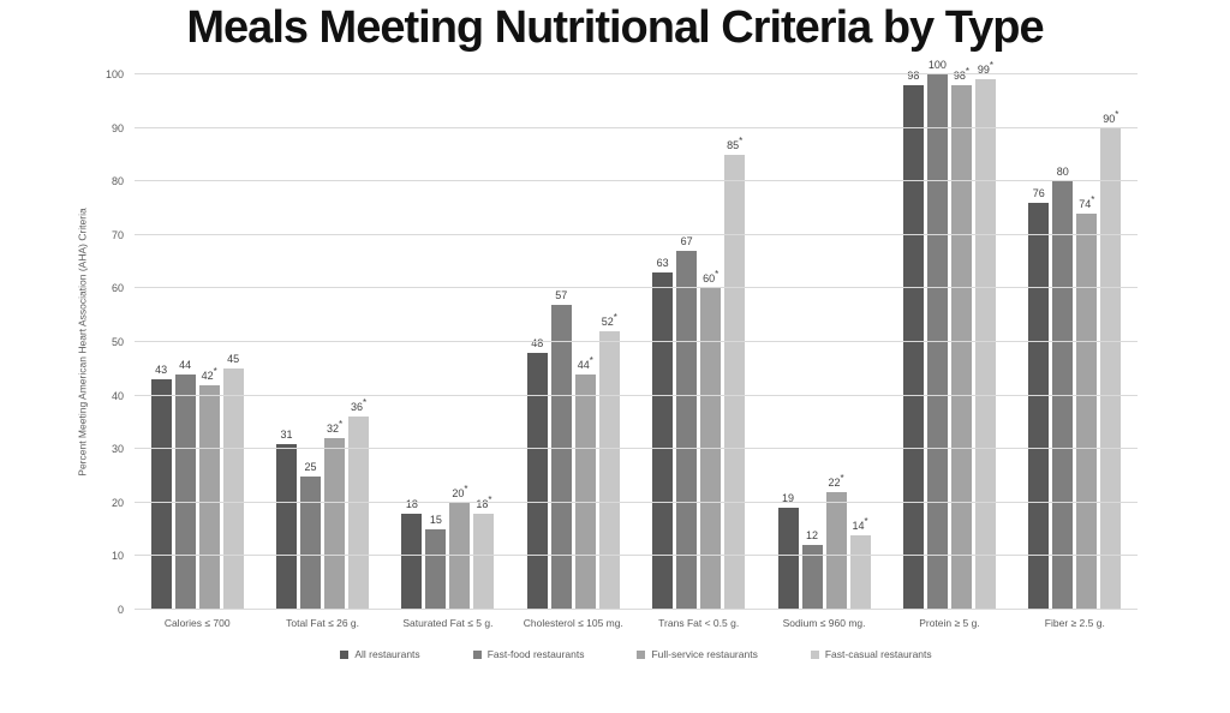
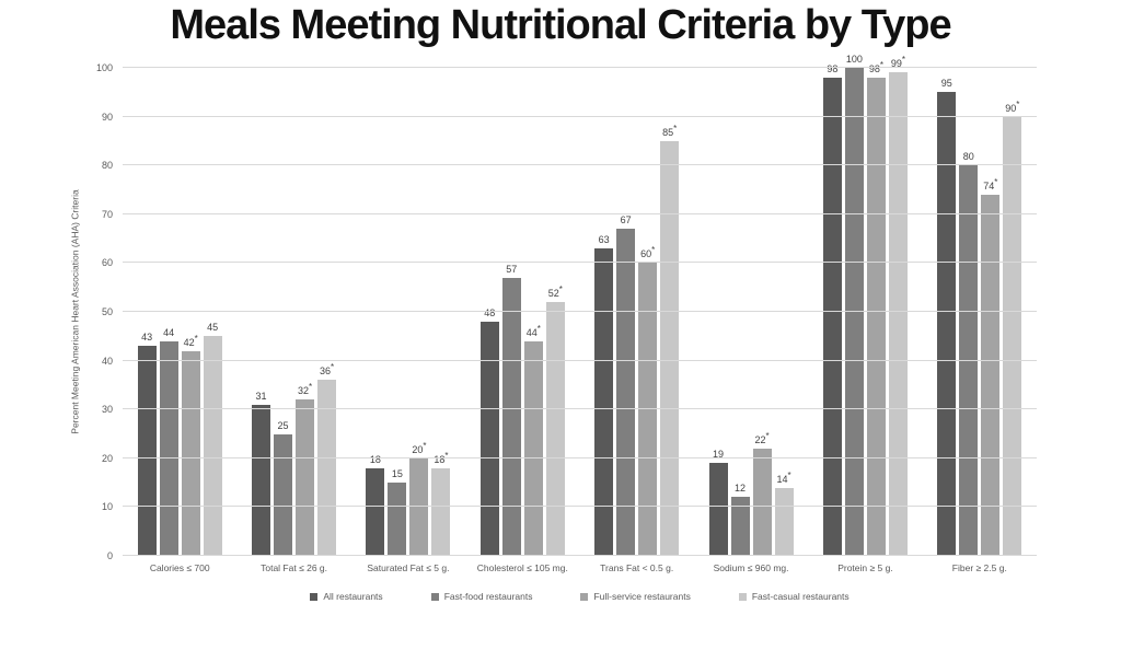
All restaurants/Fiber ≥ 2.5 g.: 76 -> 95
